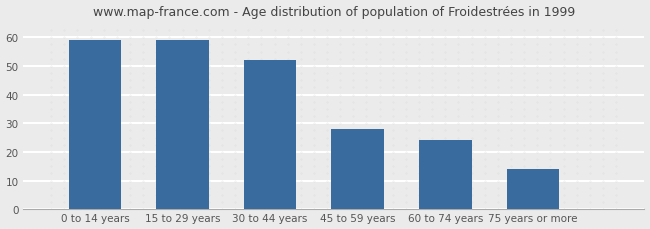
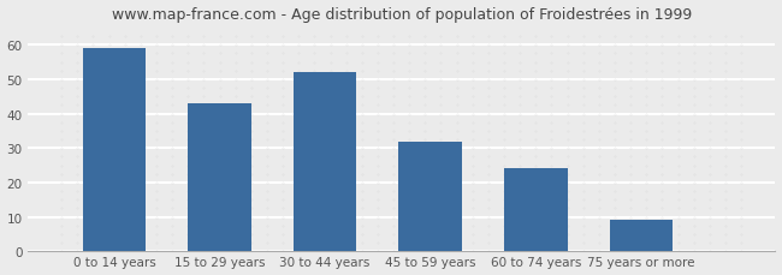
15 to 29 years: 59 -> 43
45 to 59 years: 28 -> 32
75 years or more: 14 -> 9
